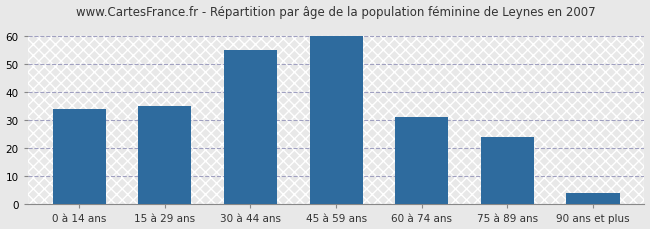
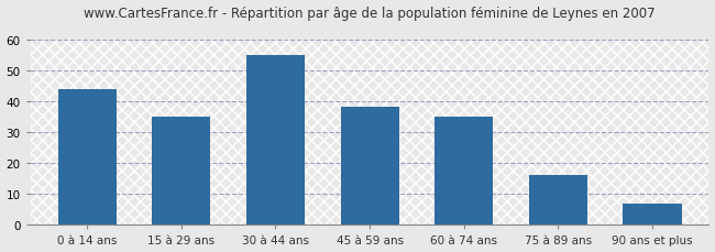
0 à 14 ans: 34 -> 44
45 à 59 ans: 60 -> 38
60 à 74 ans: 31 -> 35
75 à 89 ans: 24 -> 16
90 ans et plus: 4 -> 7
